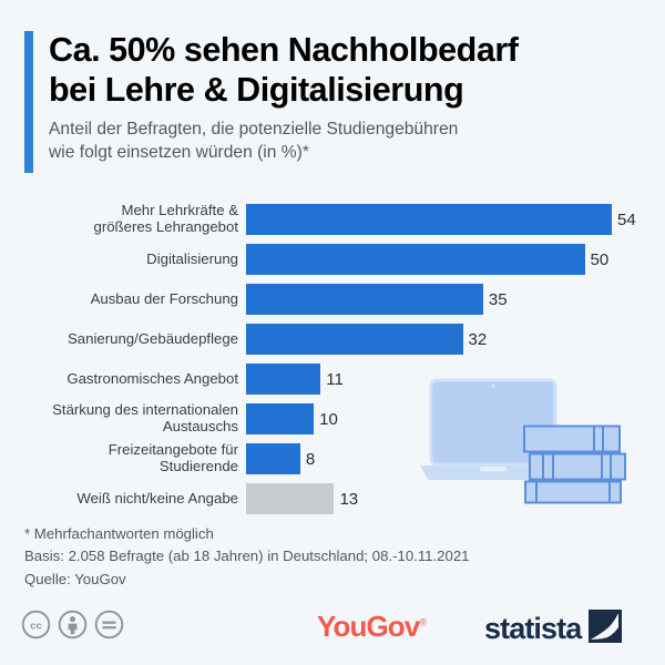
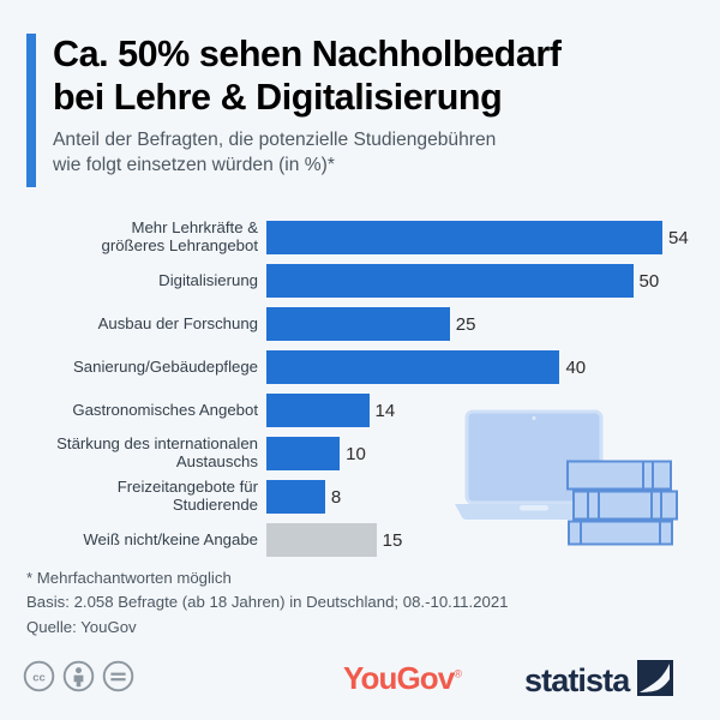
Ausbau der Forschung: 35 -> 25
Sanierung/Gebäudepflege: 32 -> 40
Gastronomisches Angebot: 11 -> 14
Weiß nicht/keine Angabe: 13 -> 15
